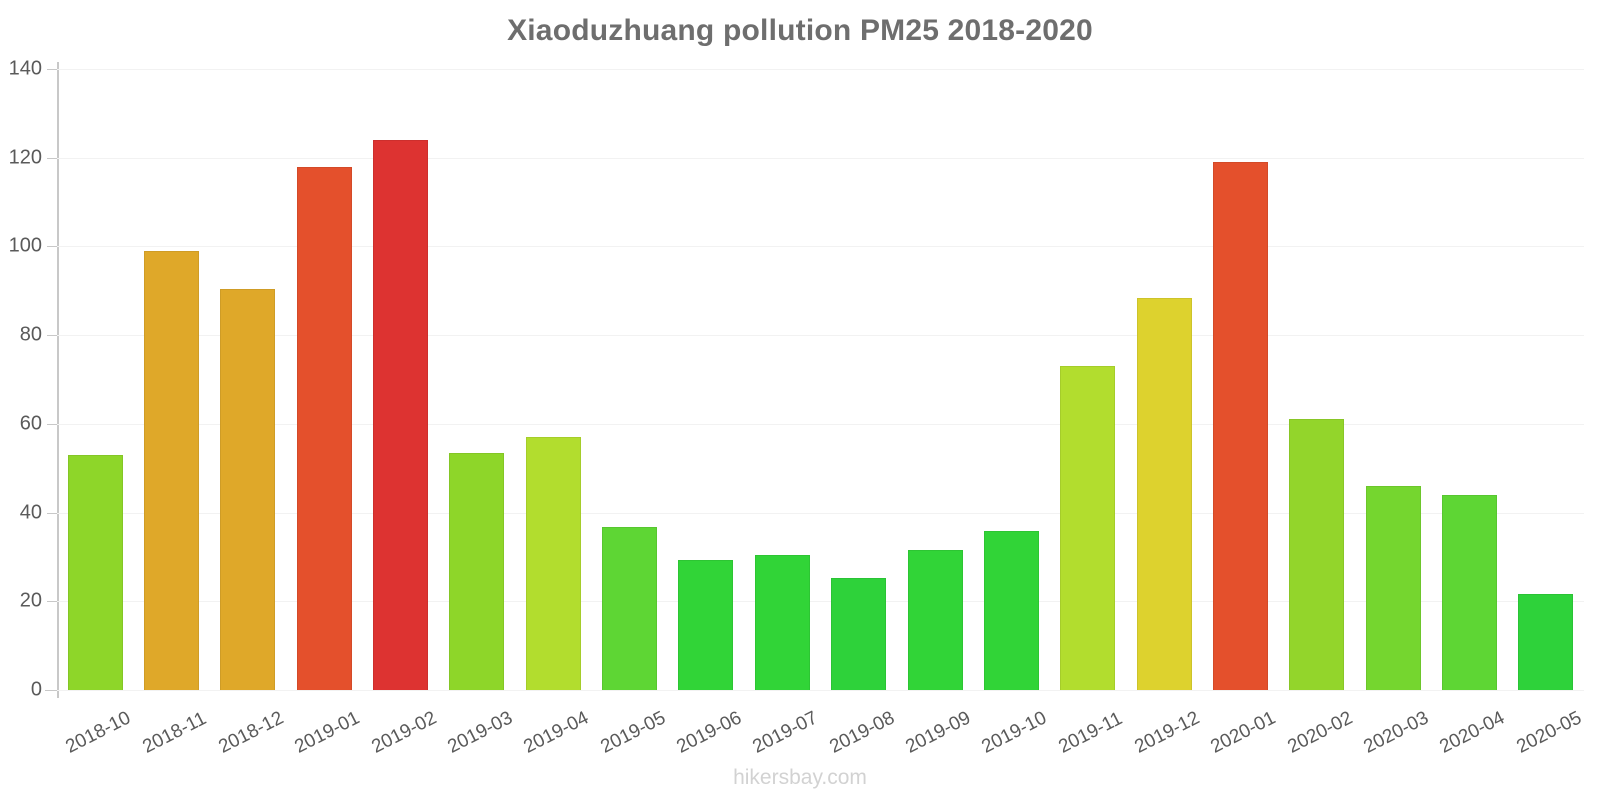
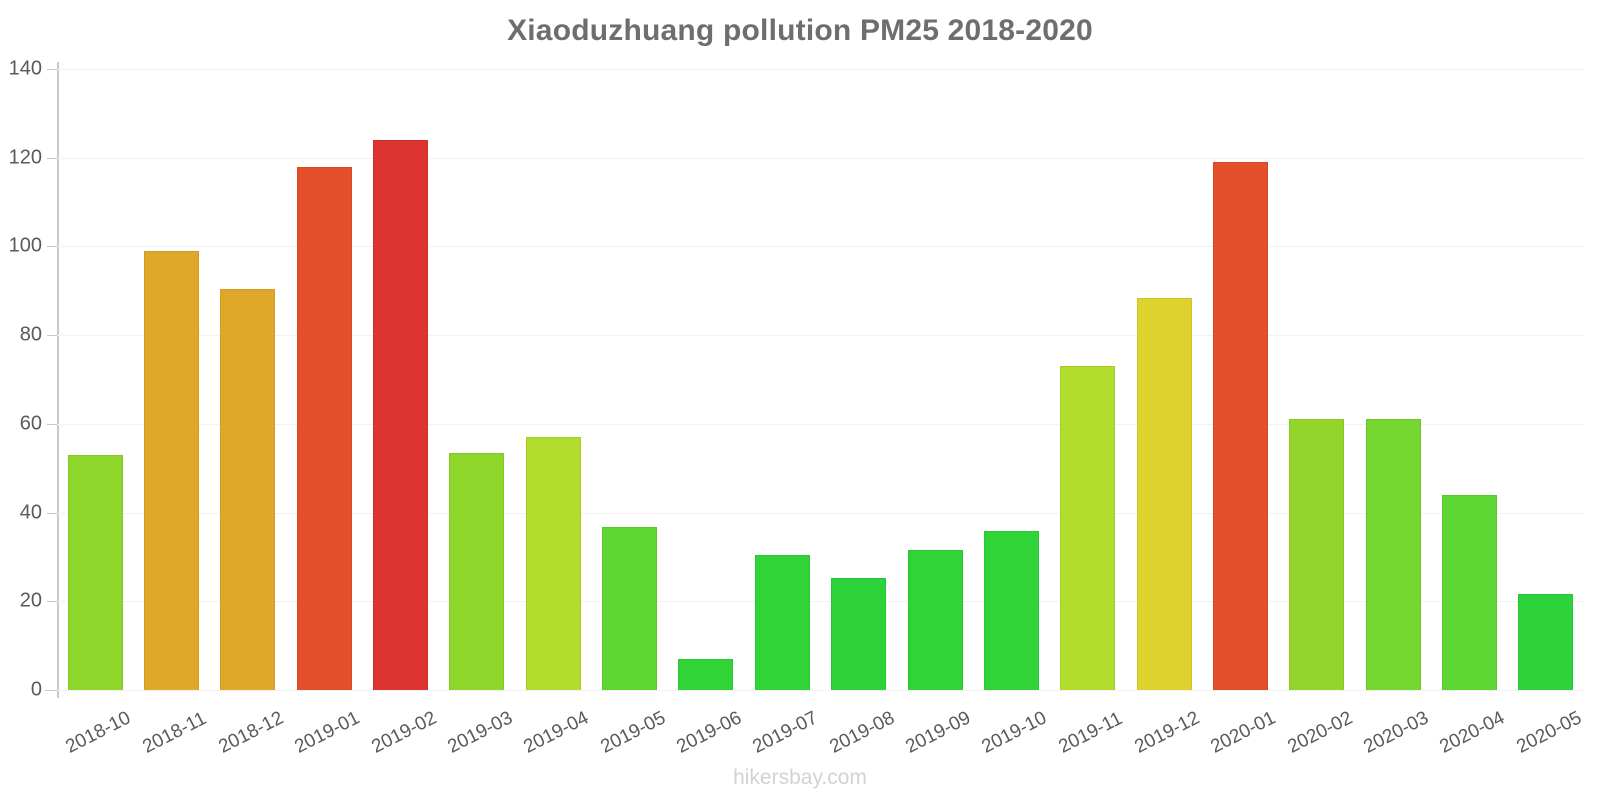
2019-06: 29 -> 7
2020-03: 46 -> 61
